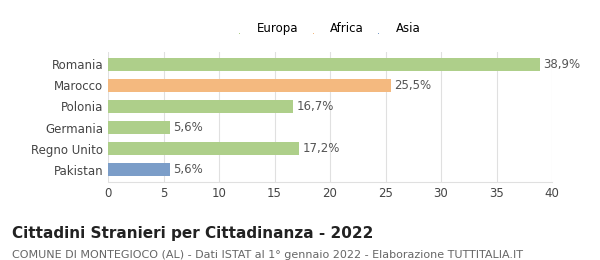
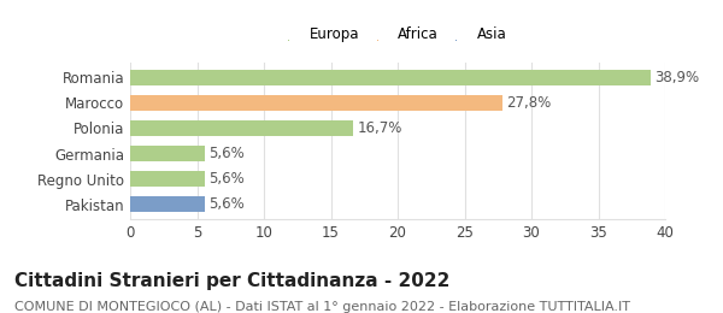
Marocco: 25,5% -> 27,8%
Regno Unito: 17,2% -> 5,6%
